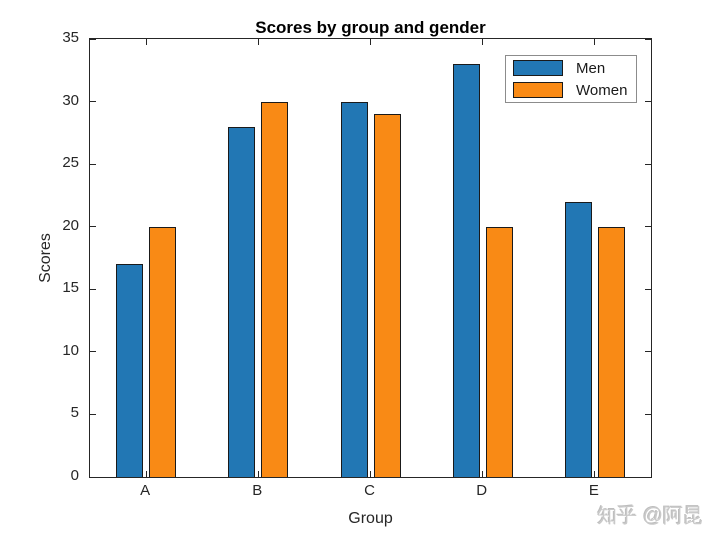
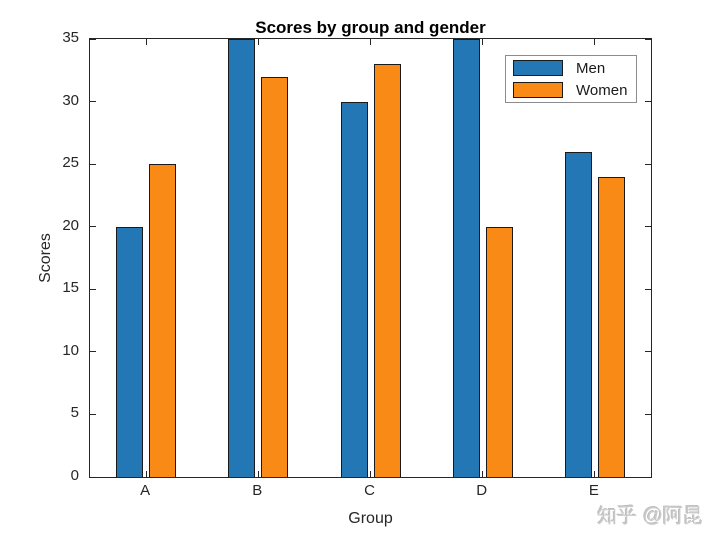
Men/A: 17 -> 20
Women/A: 20 -> 25
Men/B: 28 -> 35
Women/B: 30 -> 32
Women/C: 29 -> 33
Men/D: 33 -> 35
Men/E: 22 -> 26
Women/E: 20 -> 24
